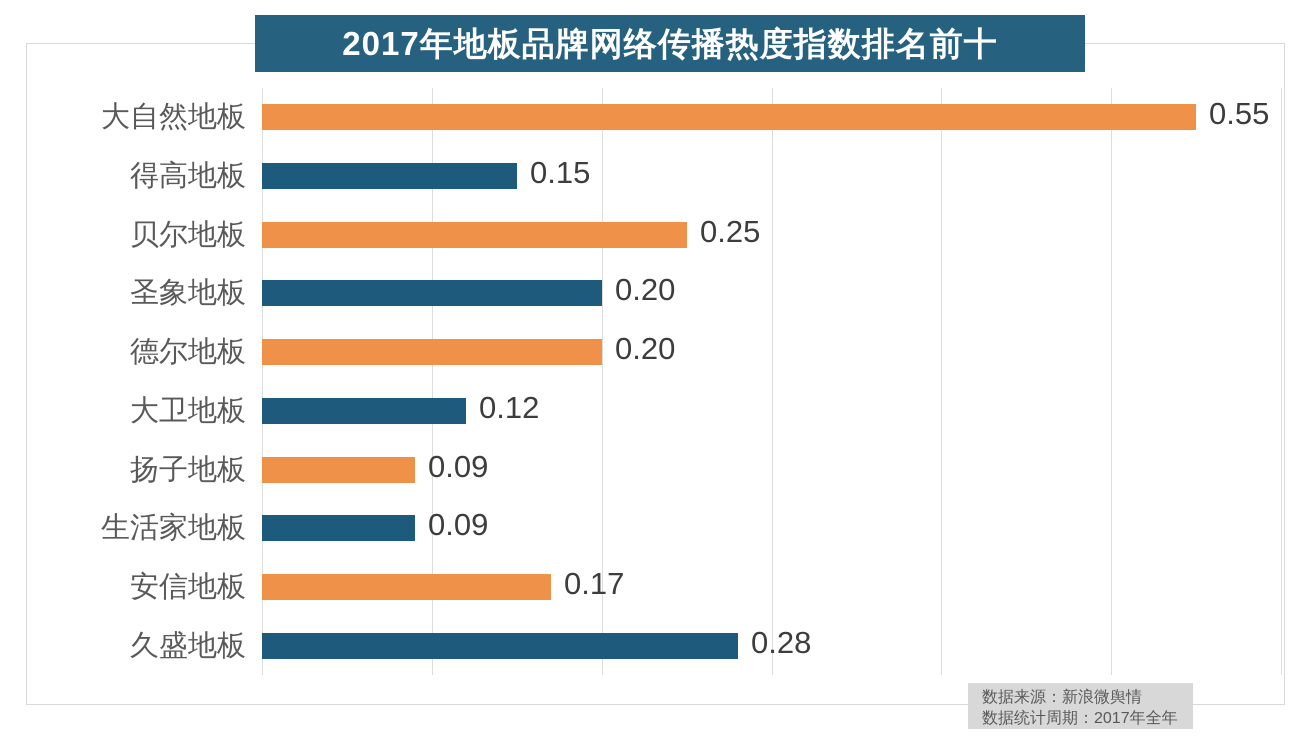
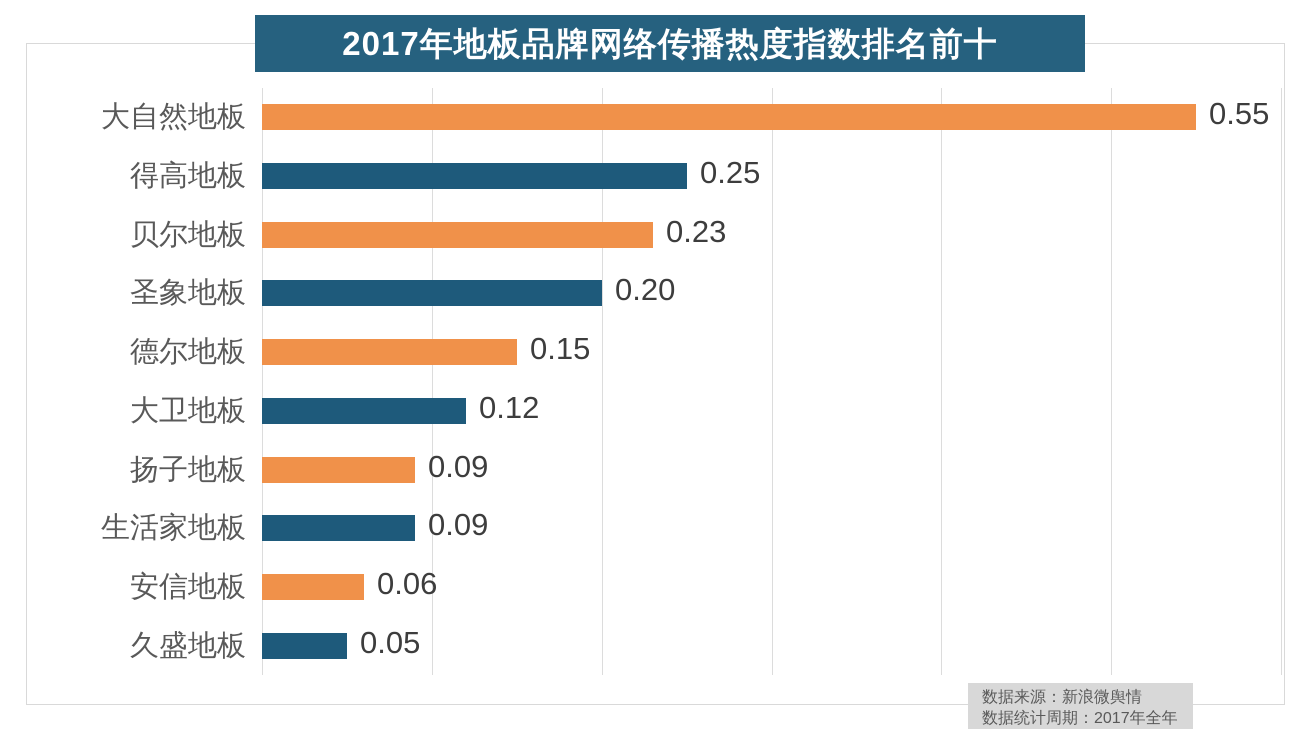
得高地板: 0.15 -> 0.25
贝尔地板: 0.25 -> 0.23
德尔地板: 0.20 -> 0.15
安信地板: 0.17 -> 0.06
久盛地板: 0.28 -> 0.05
